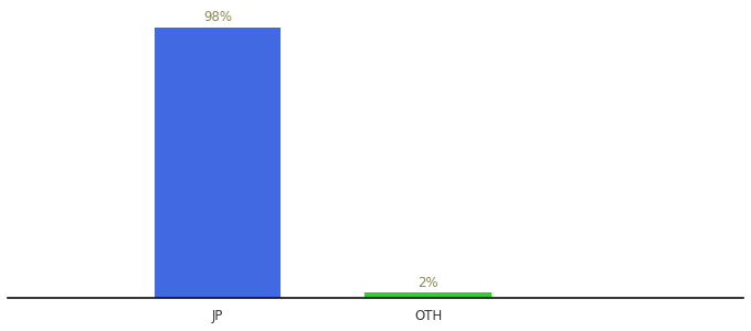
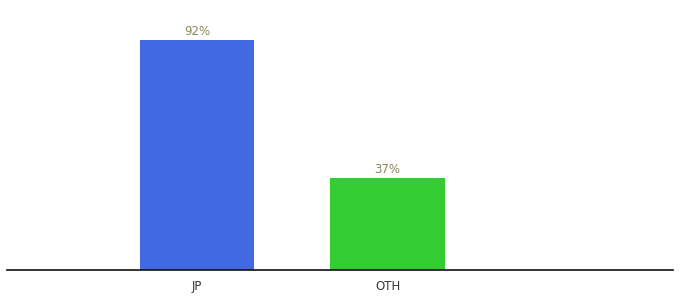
JP: 98% -> 92%
OTH: 2% -> 37%
